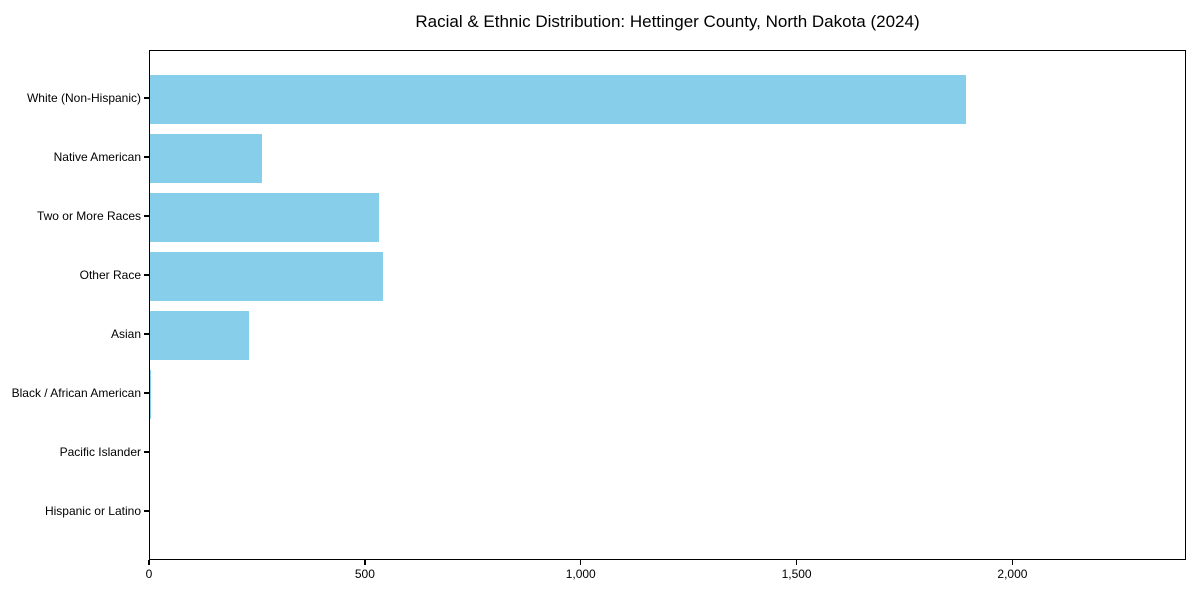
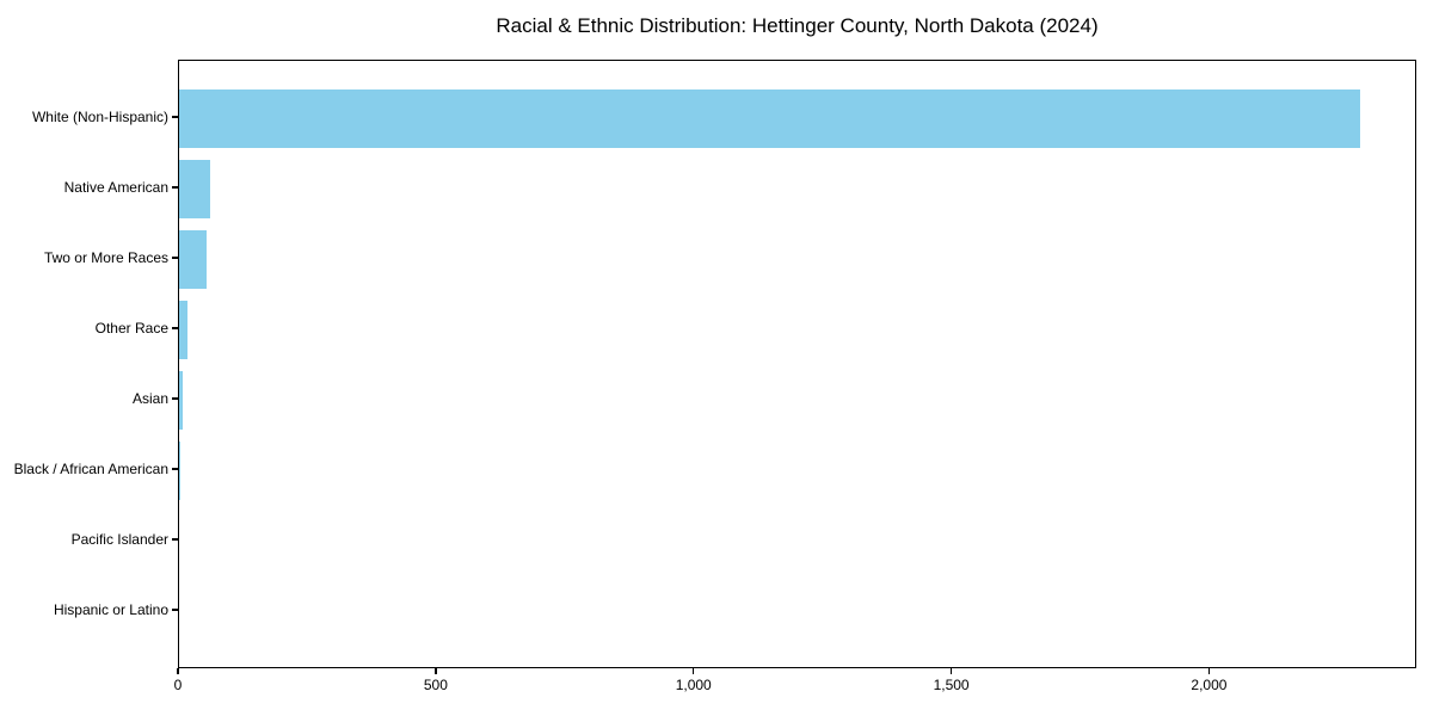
White (Non-Hispanic): 1890 -> 2290
Native American: 260 -> 60
Two or More Races: 530 -> 50
Other Race: 540 -> 20
Asian: 230 -> 10
